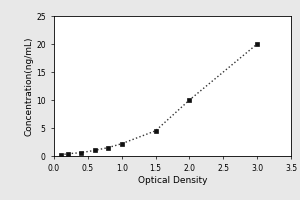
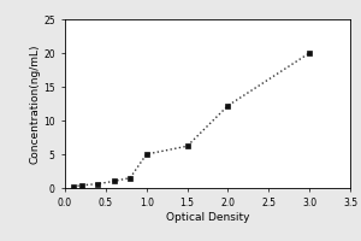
1.0: 2.2 -> 5.0
1.5: 4.5 -> 6.2
2.0: 10.0 -> 12.2
